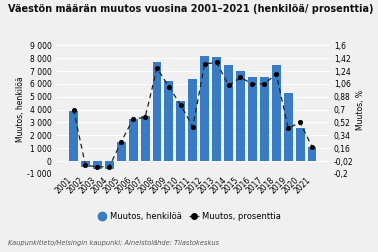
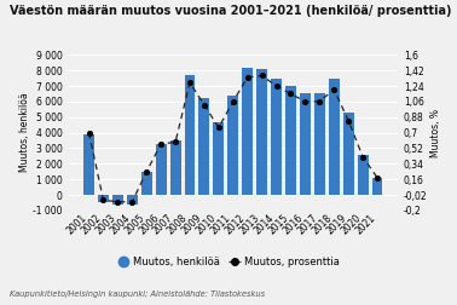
Muutos, prosenttia/2011: 0,46 -> 1,06
Muutos, prosenttia/2014: 1,04 -> 1,24
Muutos, prosenttia/2019: 0,44 -> 0,84
Muutos, prosenttia/2020: 0,52 -> 0,42
